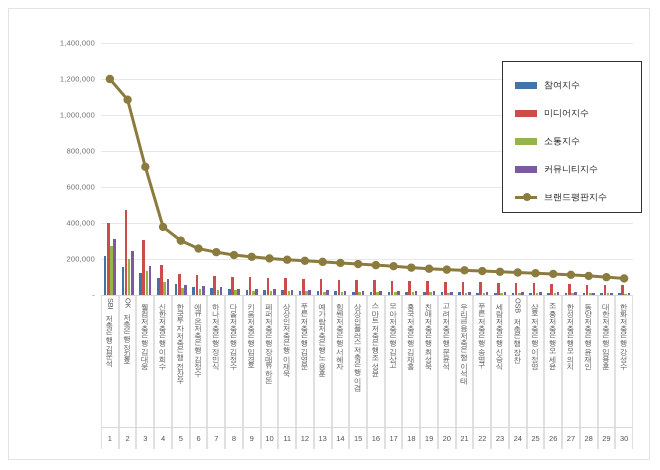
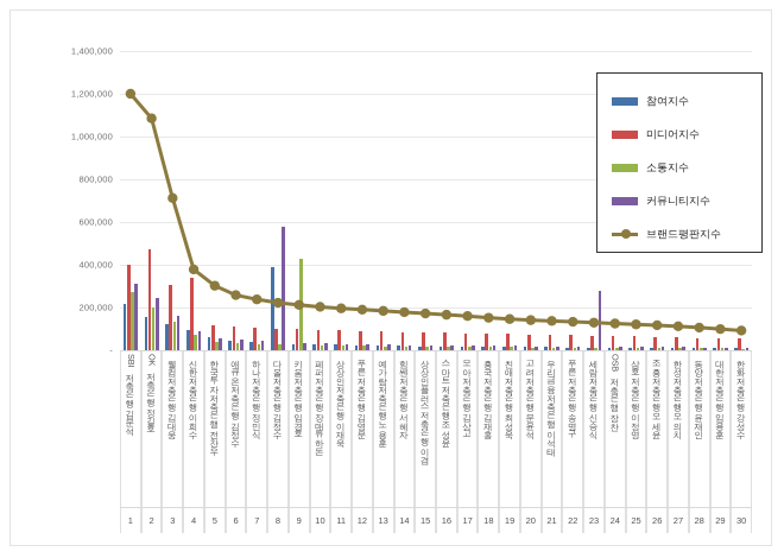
미디어지수/신한저축은행 이희수: 160000 -> 340000
참여지수/다올저축은행 김정수: 30000 -> 390000
커뮤니티지수/다올저축은행 김정수: 40000 -> 580000
소통지수/키움저축은행 임경호: 20000 -> 430000
커뮤니티지수/세람저축은행 신승식: 20000 -> 280000
